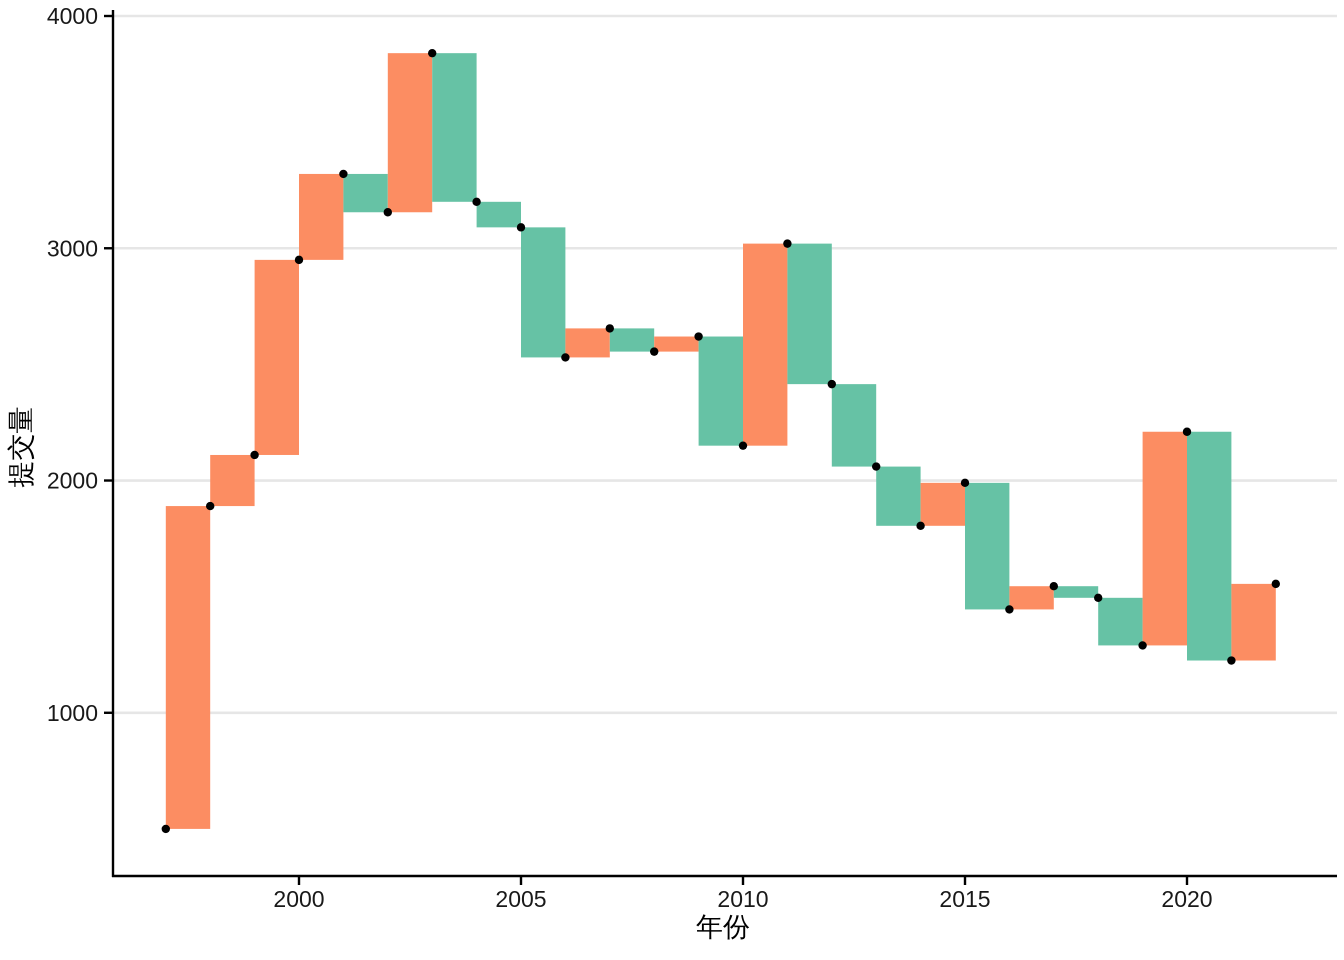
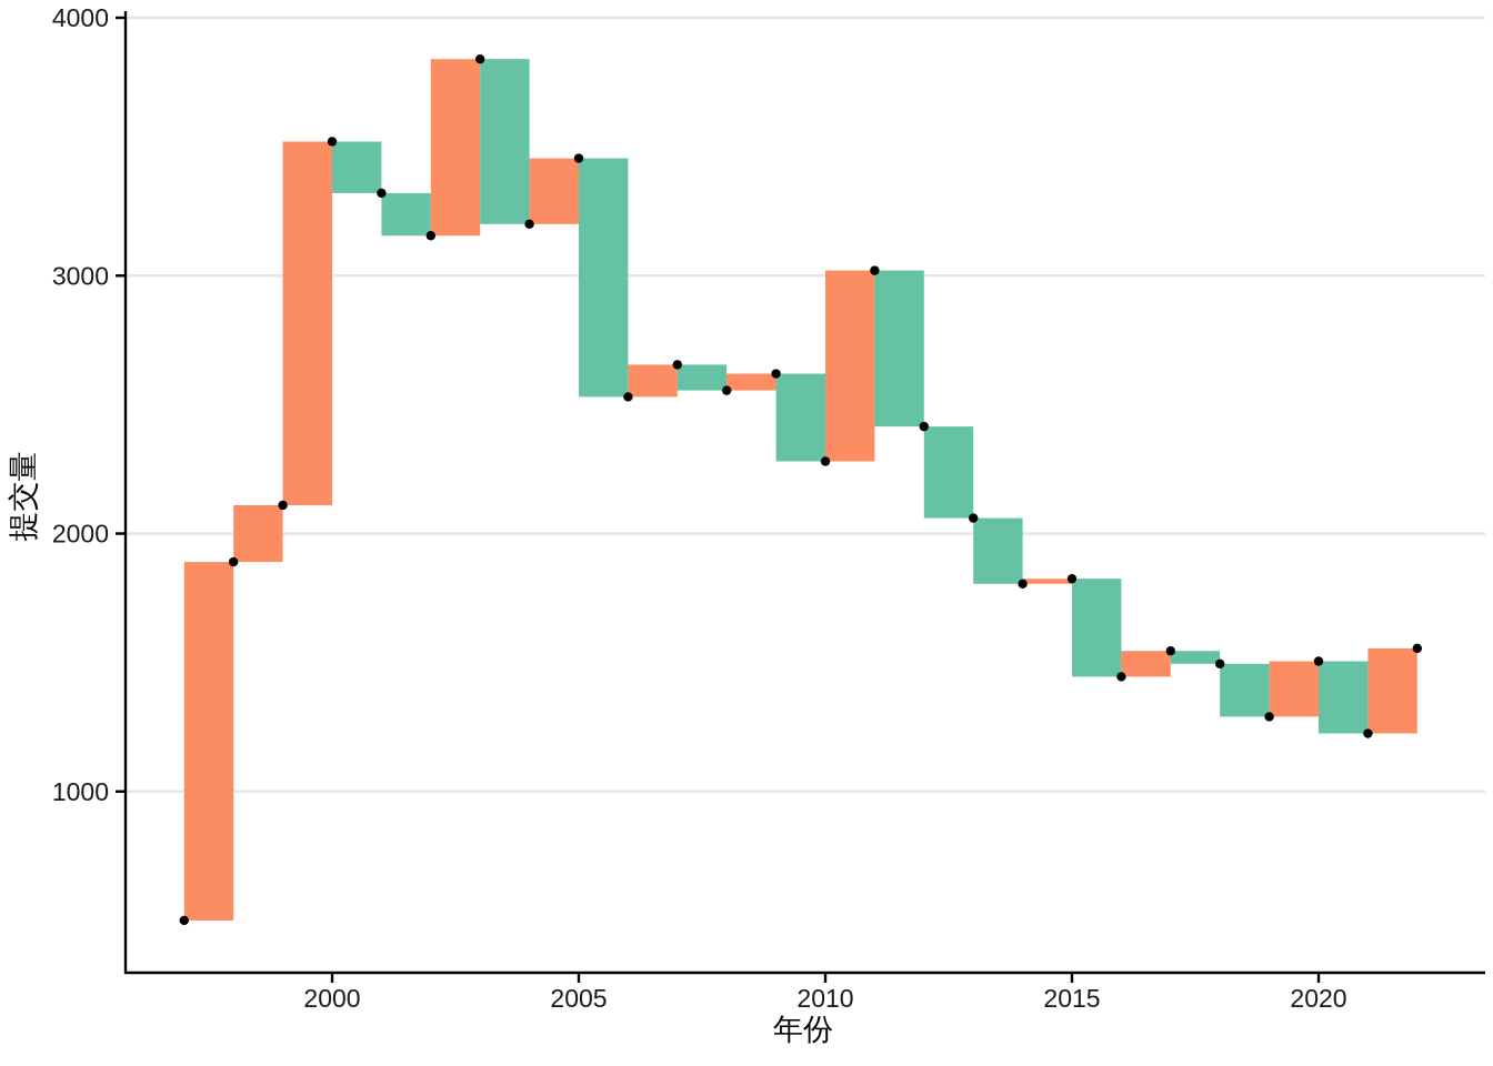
2000: 2950 -> 3520
2005: 3090 -> 3460
2010: 2150 -> 2280
2015: 1990 -> 1820
2020: 2210 -> 1500
